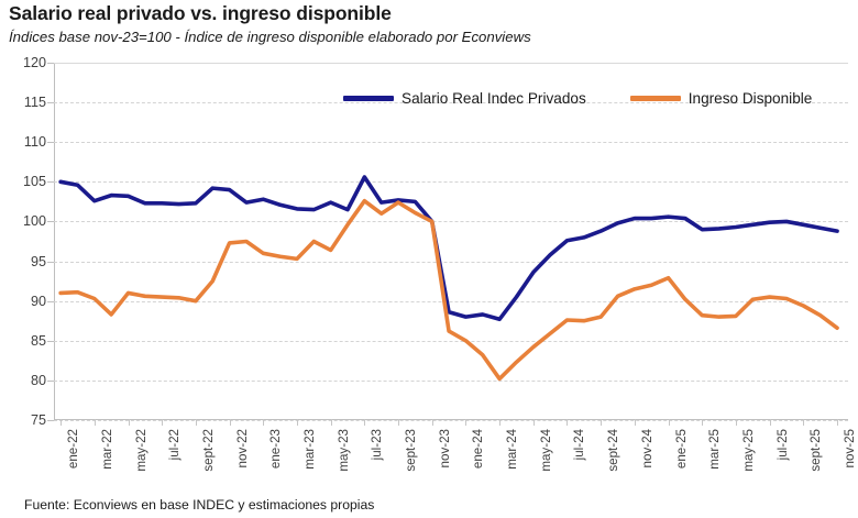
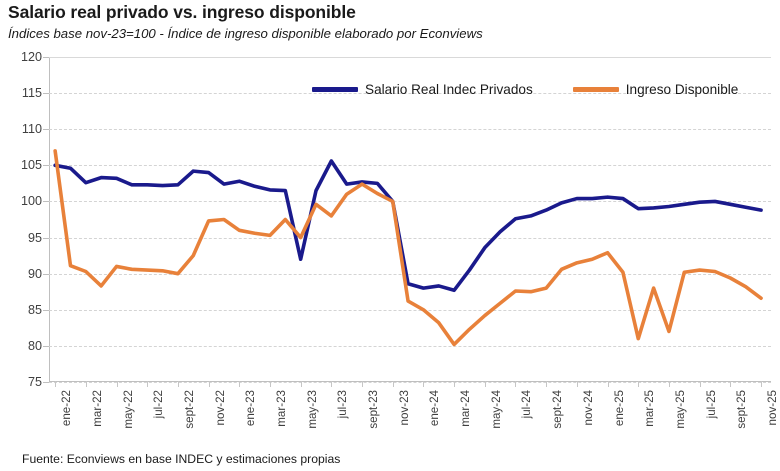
Ingreso Disponible/ene-22: 91 -> 107
Salario Real Indec Privados/may-23: 102 -> 92
Ingreso Disponible/may-23: 96 -> 95
Ingreso Disponible/jul-23: 103 -> 98
Ingreso Disponible/mar-25: 88 -> 81
Ingreso Disponible/may-25: 88 -> 82
